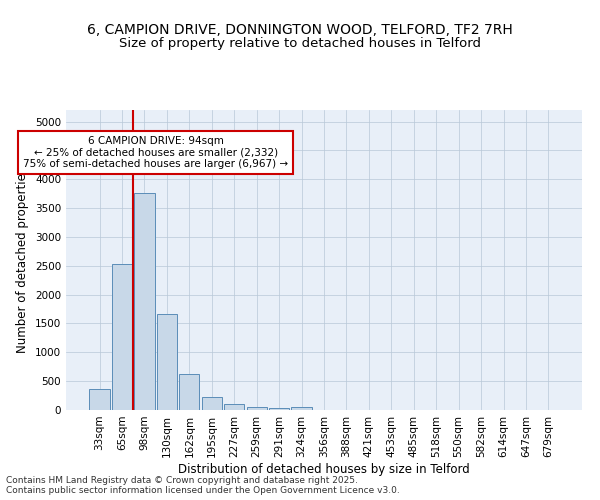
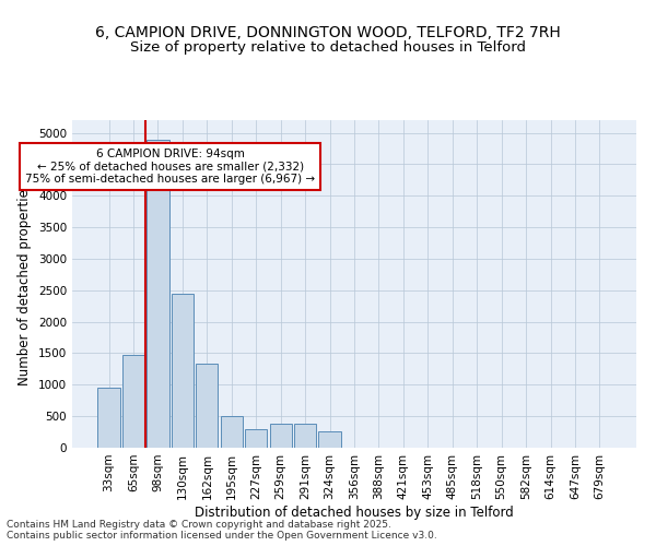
33sqm: 370 -> 960
65sqm: 2530 -> 1480
98sqm: 3760 -> 4880
130sqm: 1660 -> 2440
162sqm: 620 -> 1340
195sqm: 230 -> 500
227sqm: 110 -> 300
259sqm: 60 -> 380
291sqm: 30 -> 380
324sqm: 60 -> 260
